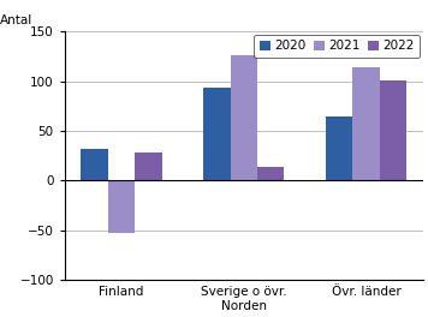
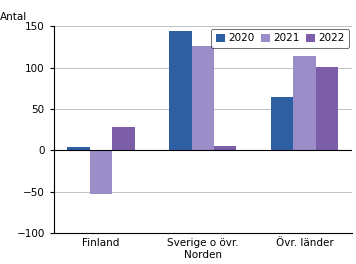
2020/Finland: 32 -> 4
2020/Sverige o övr. Norden: 94 -> 144
2022/Sverige o övr. Norden: 14 -> 6
